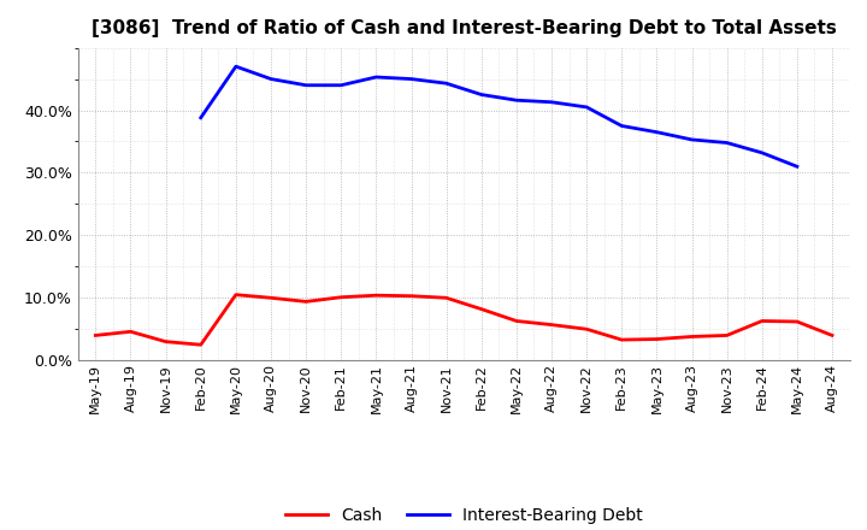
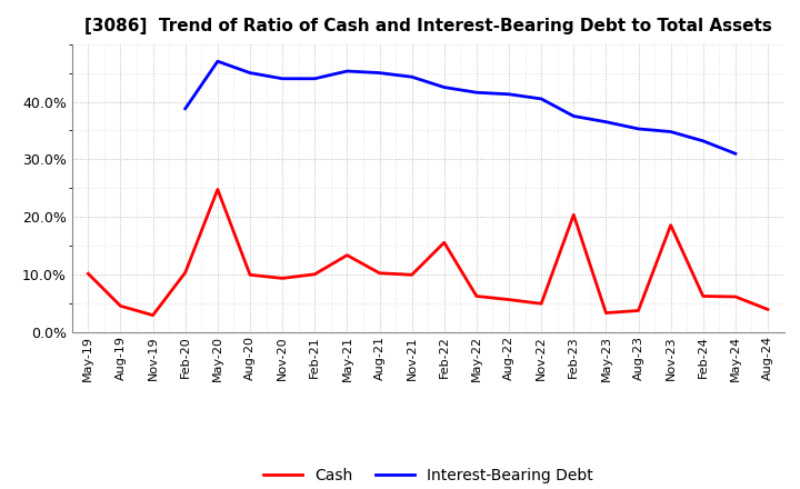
Cash/May-19: 4.0% -> 10.2%
Cash/Feb-20: 2.5% -> 10.4%
Cash/May-20: 10.5% -> 24.8%
Cash/May-21: 10.4% -> 13.4%
Cash/Feb-22: 8.2% -> 15.6%
Cash/Feb-23: 3.3% -> 20.4%
Cash/Nov-23: 4.0% -> 18.6%
